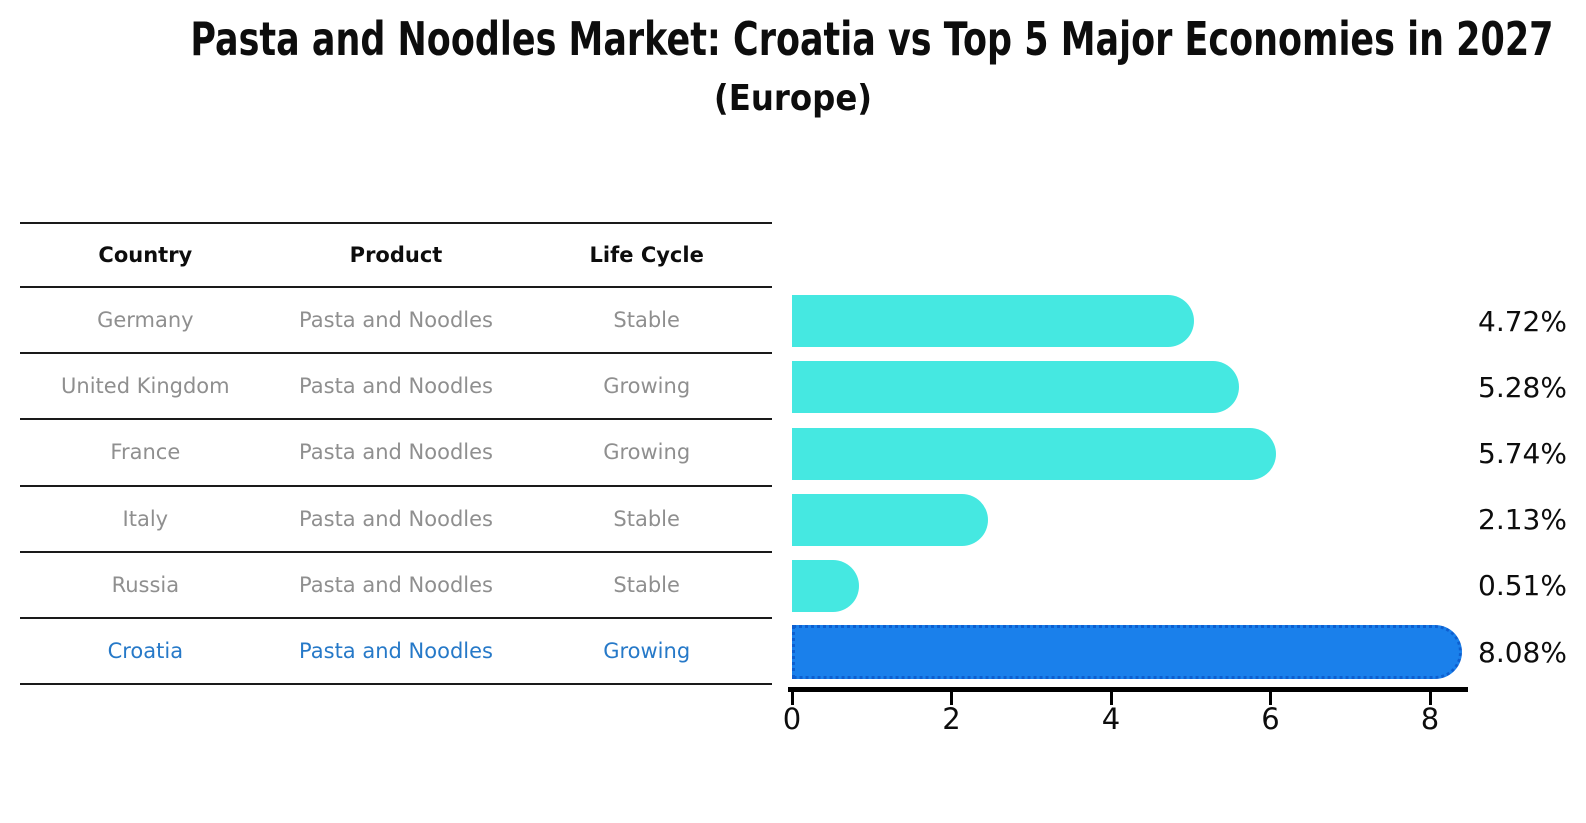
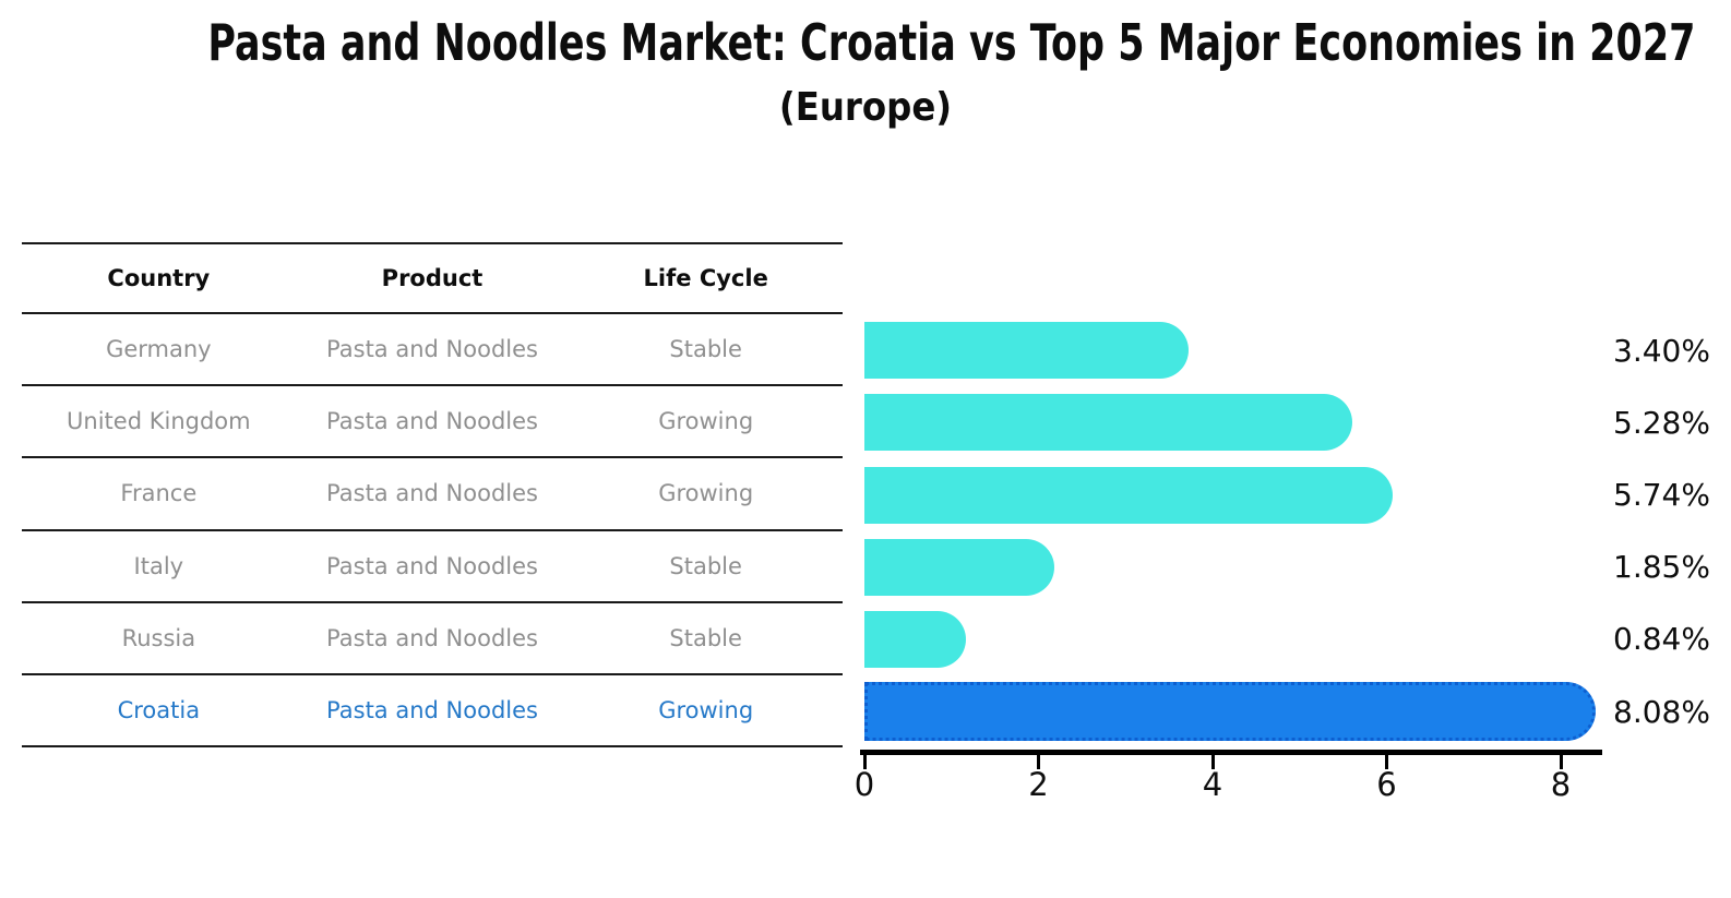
Germany: 4.72% -> 3.40%
Italy: 2.13% -> 1.85%
Russia: 0.51% -> 0.84%
